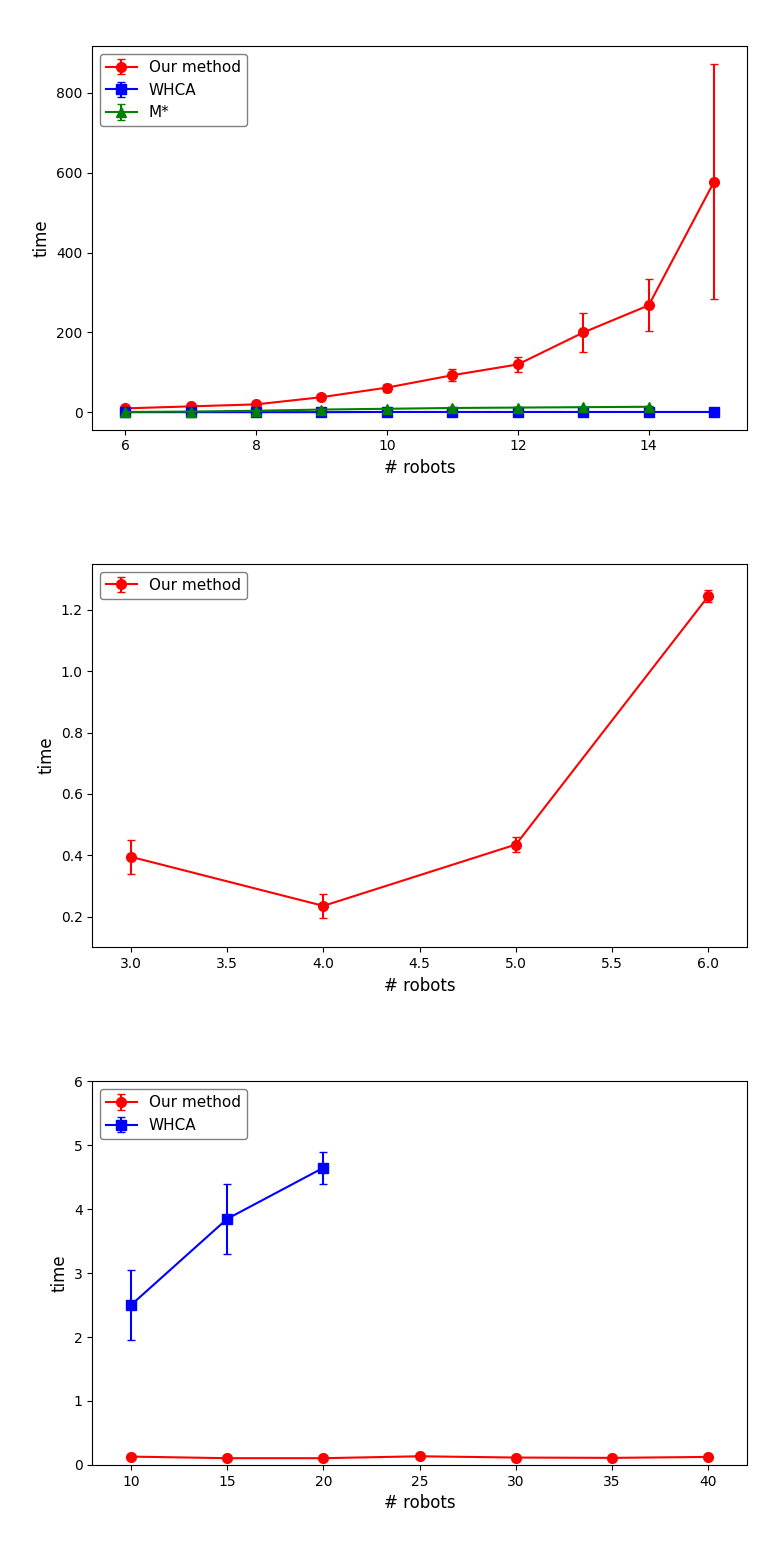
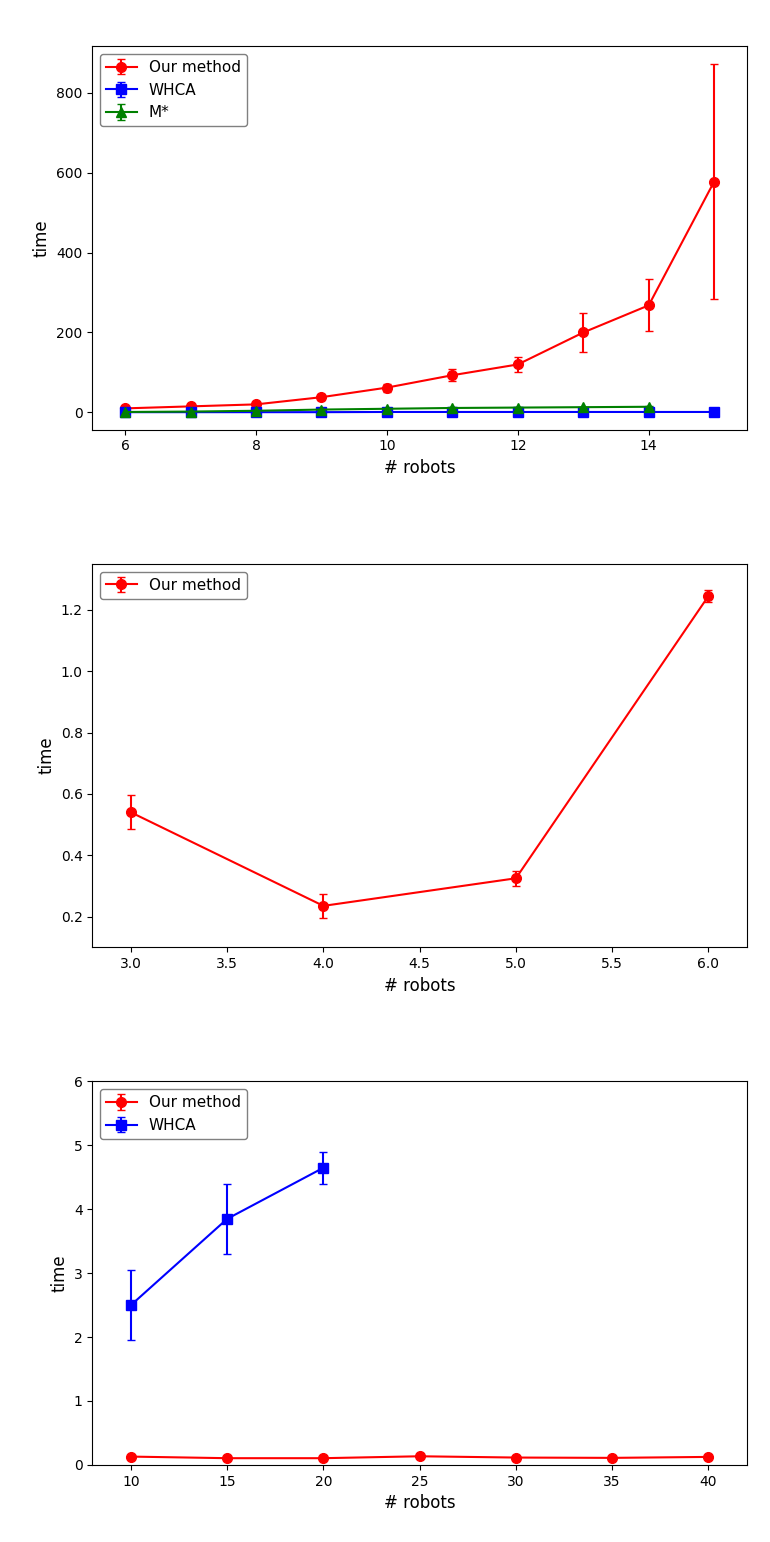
3.0: 0.395 -> 0.540
5.0: 0.435 -> 0.325
